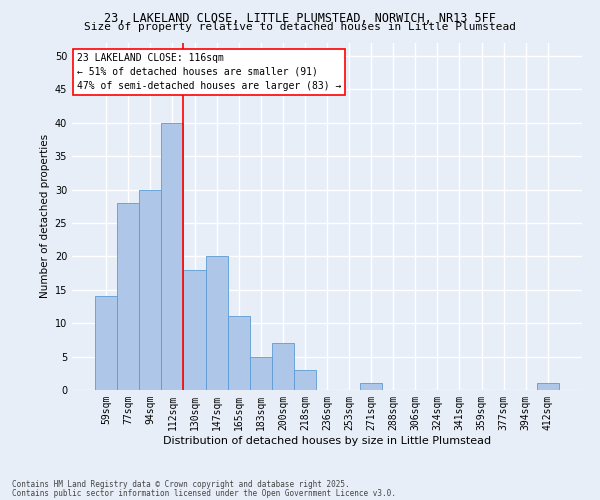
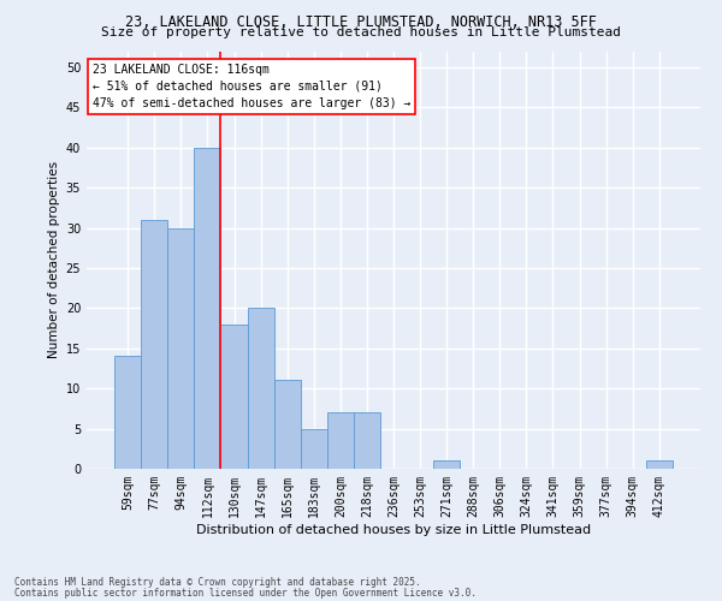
77sqm: 28 -> 31
218sqm: 3 -> 7
